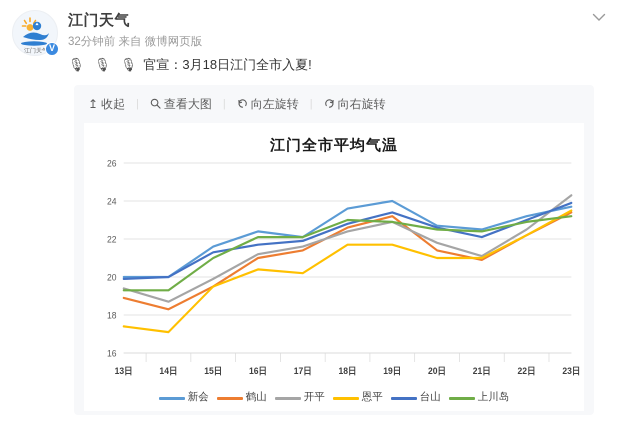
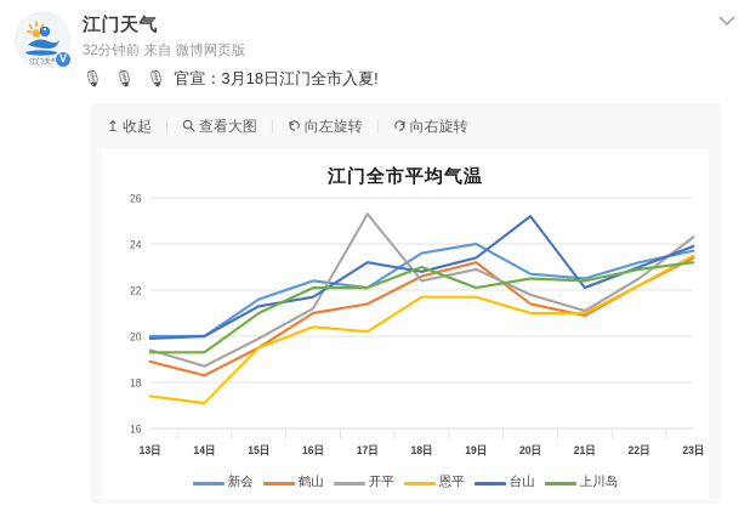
开平/17日: 21.6 -> 25.3
台山/17日: 21.9 -> 23.2
上川岛/19日: 22.9 -> 22.1
台山/20日: 22.6 -> 25.2
